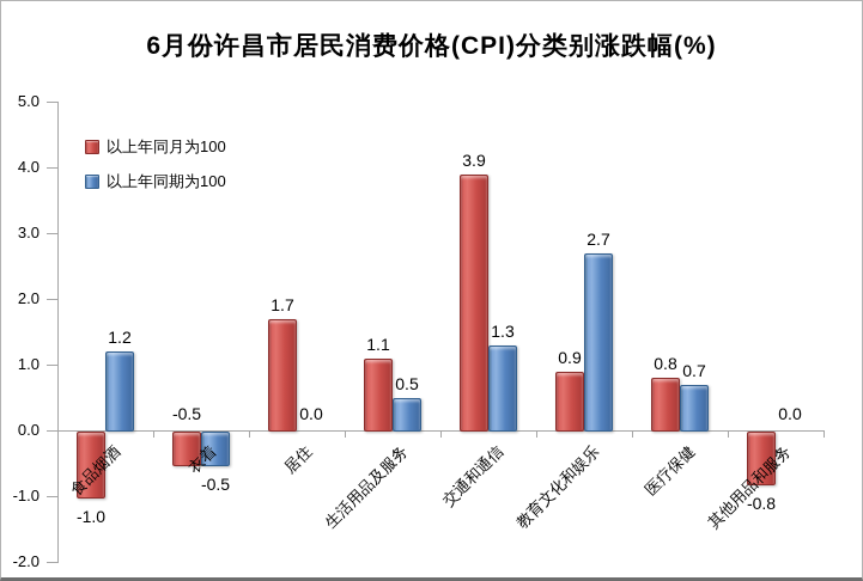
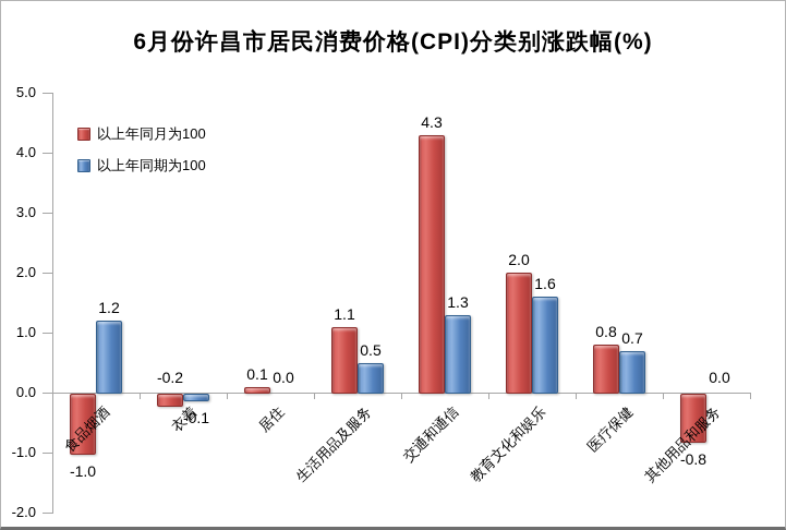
以上年同月为100/衣着: -0.5 -> -0.2
以上年同期为100/衣着: -0.5 -> -0.1
以上年同月为100/居住: 1.7 -> 0.1
以上年同月为100/交通和通信: 3.9 -> 4.3
以上年同月为100/教育文化和娱乐: 0.9 -> 2.0
以上年同期为100/教育文化和娱乐: 2.7 -> 1.6
